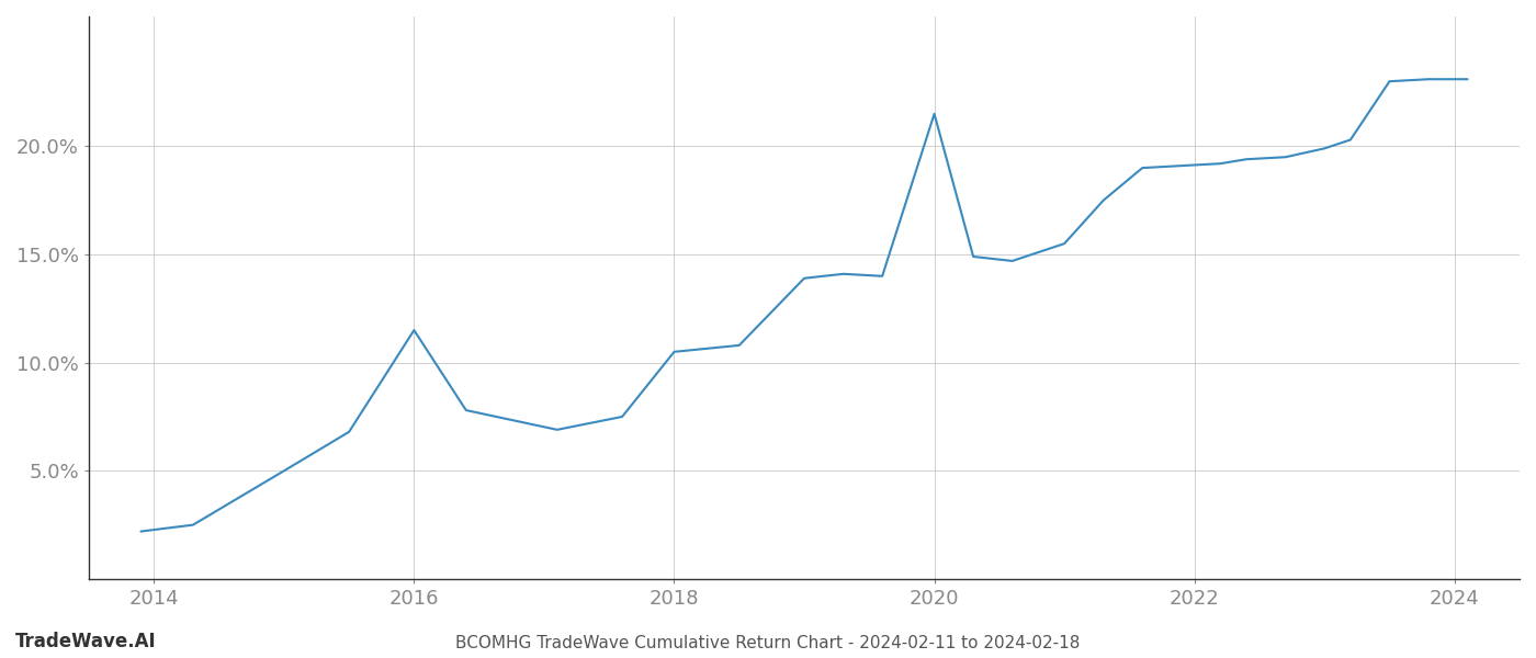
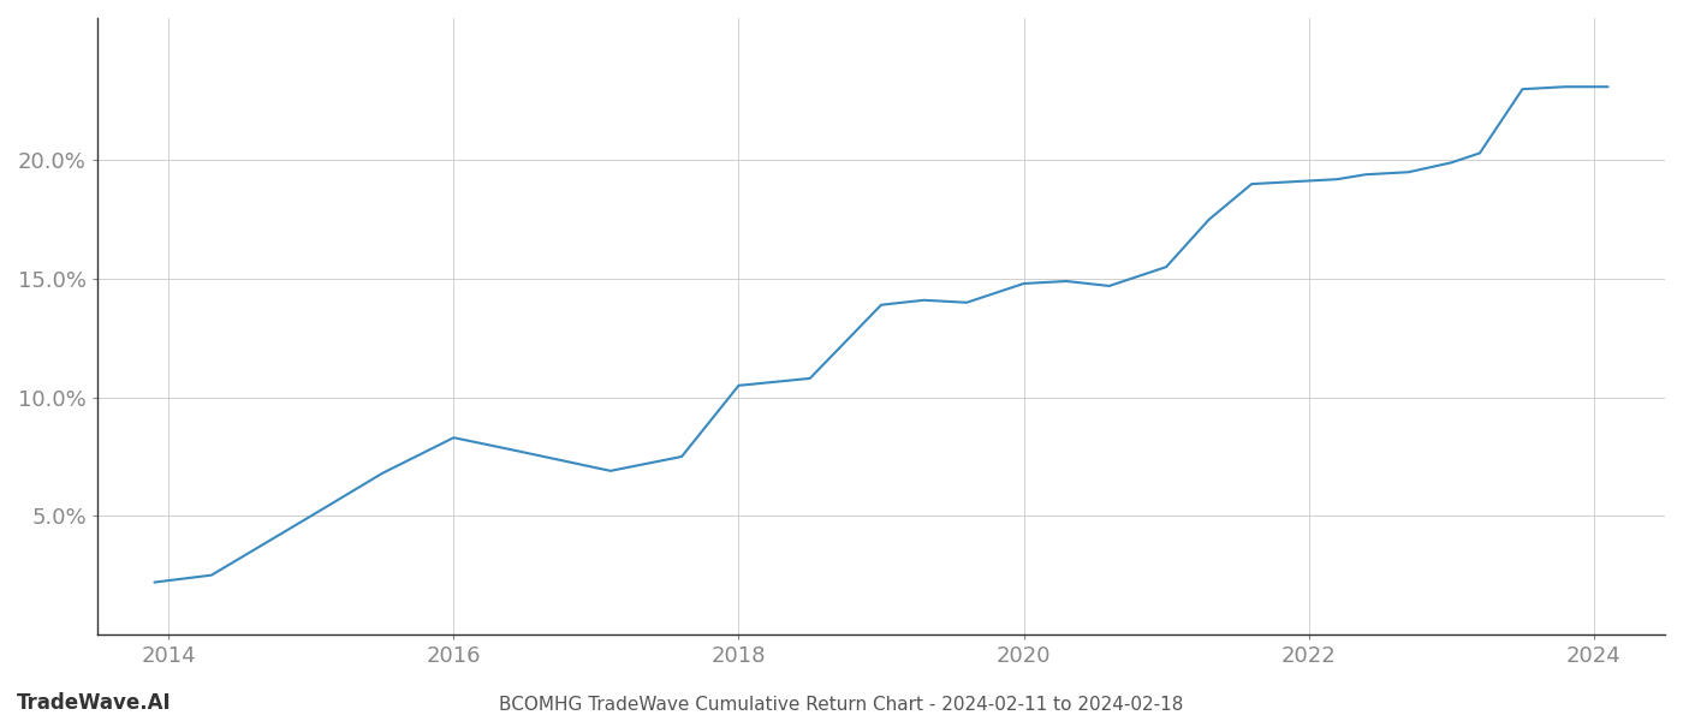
2016: 11.5% -> 8.3%
2020: 21.5% -> 14.8%
